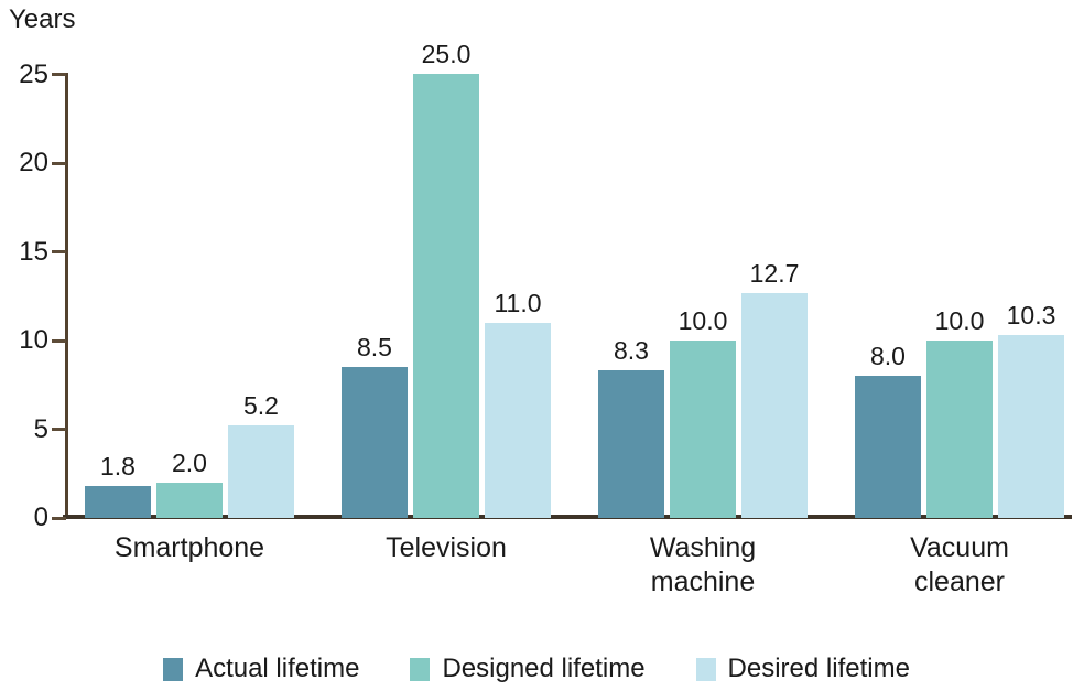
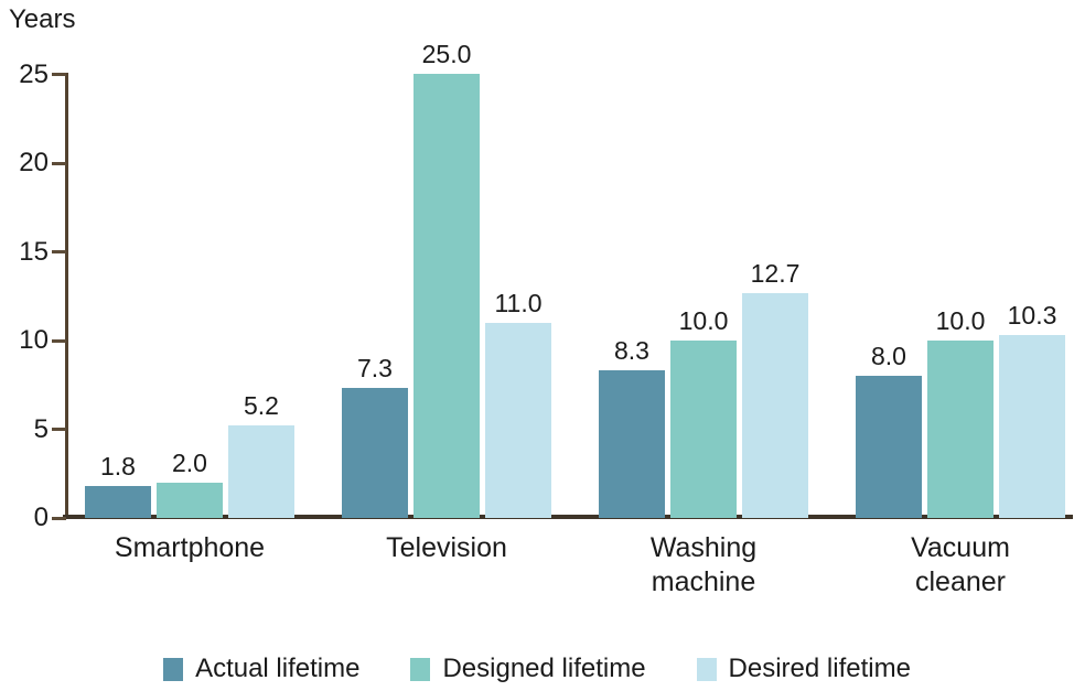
Actual lifetime/Television: 8.5 -> 7.3
